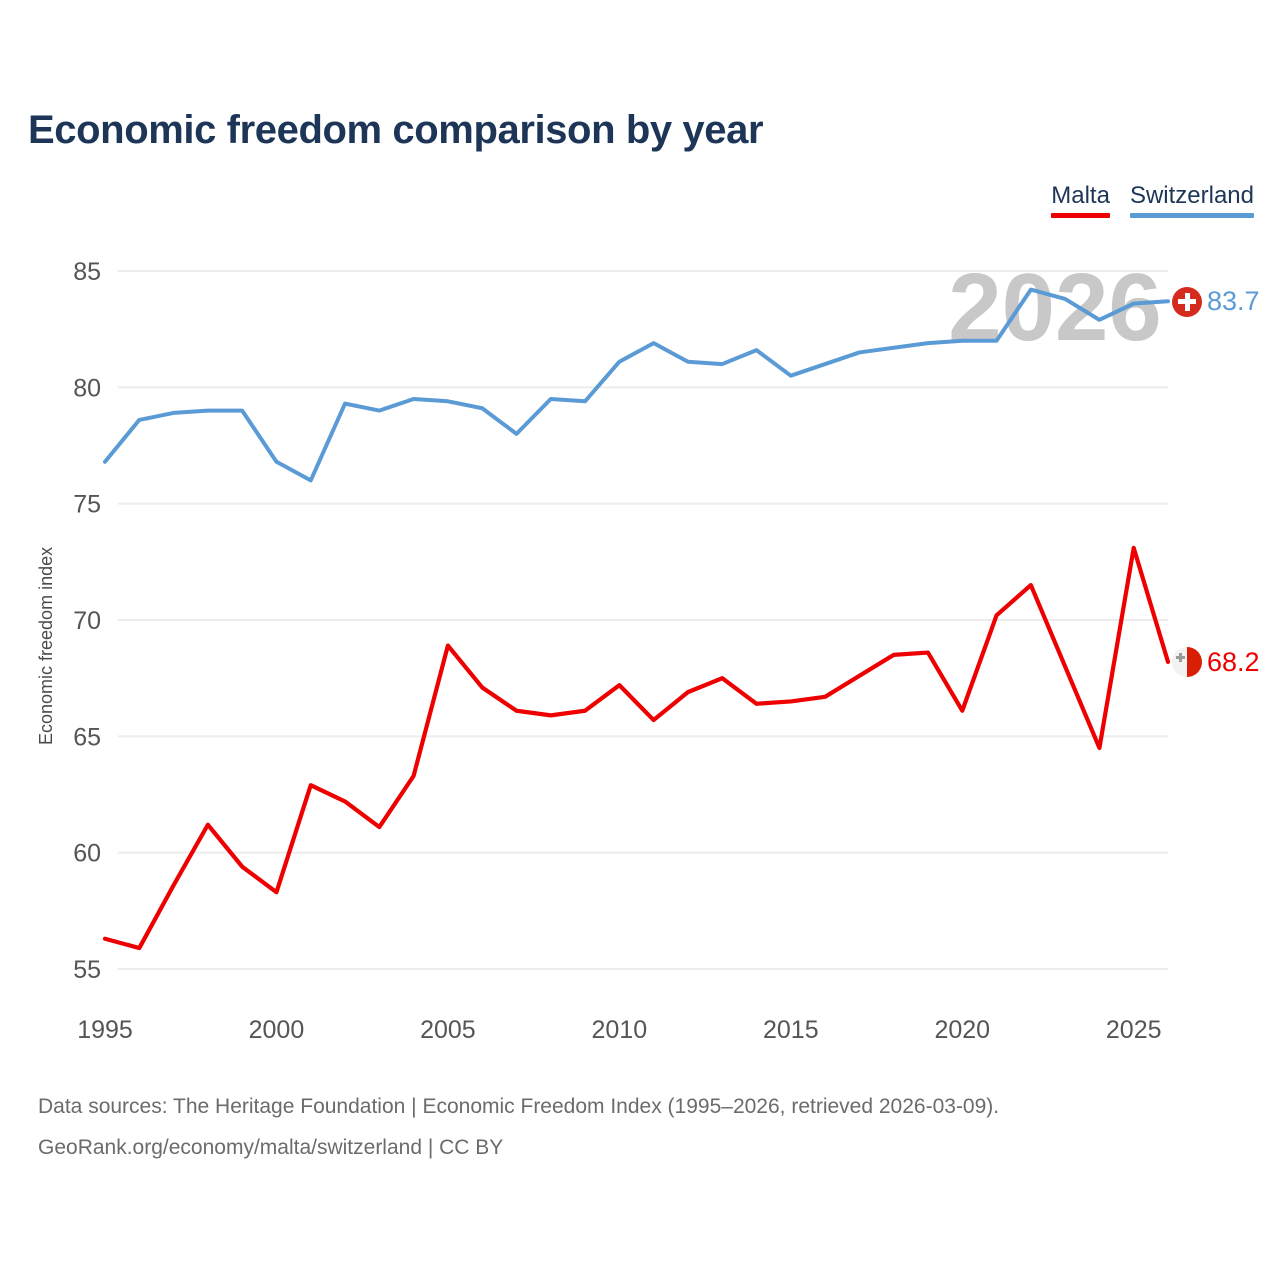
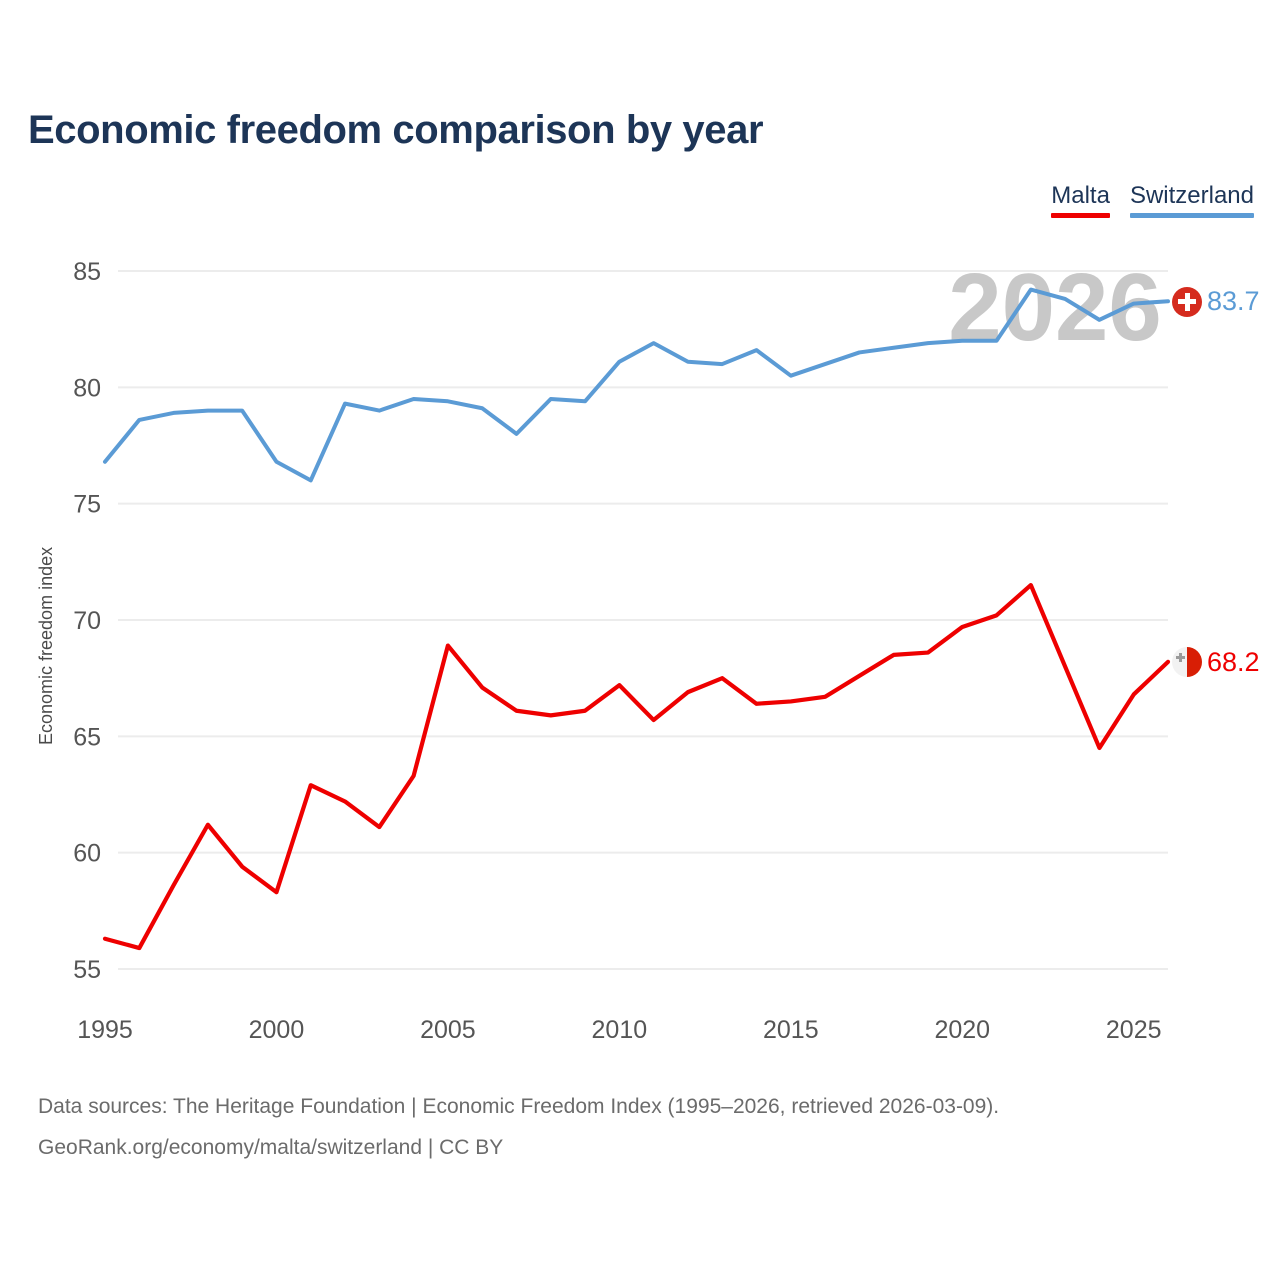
Malta/2020: 66.1 -> 69.7
Malta/2025: 73.1 -> 66.8
